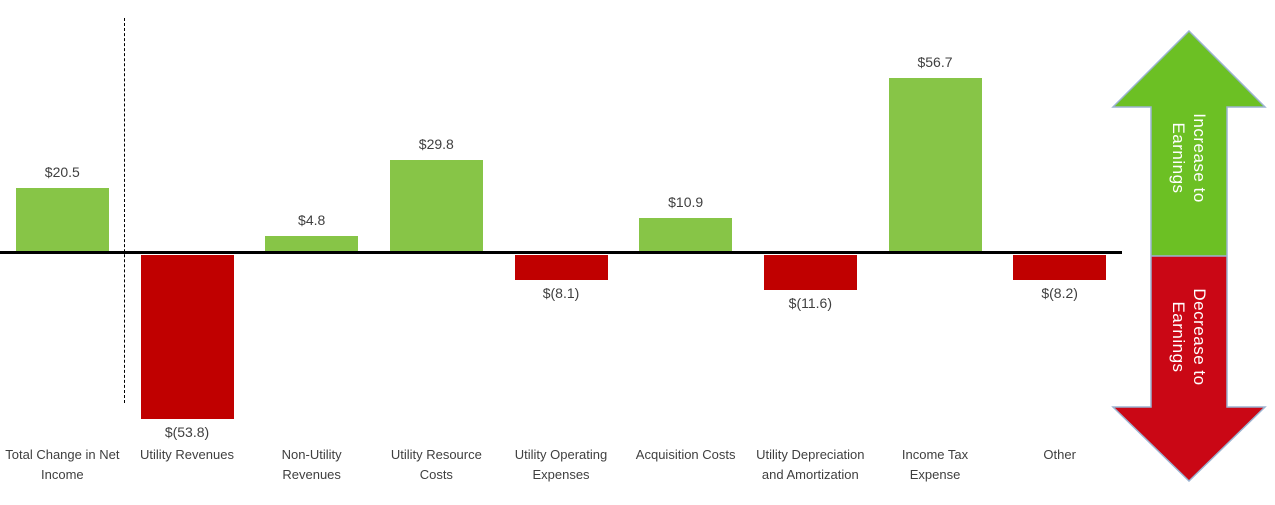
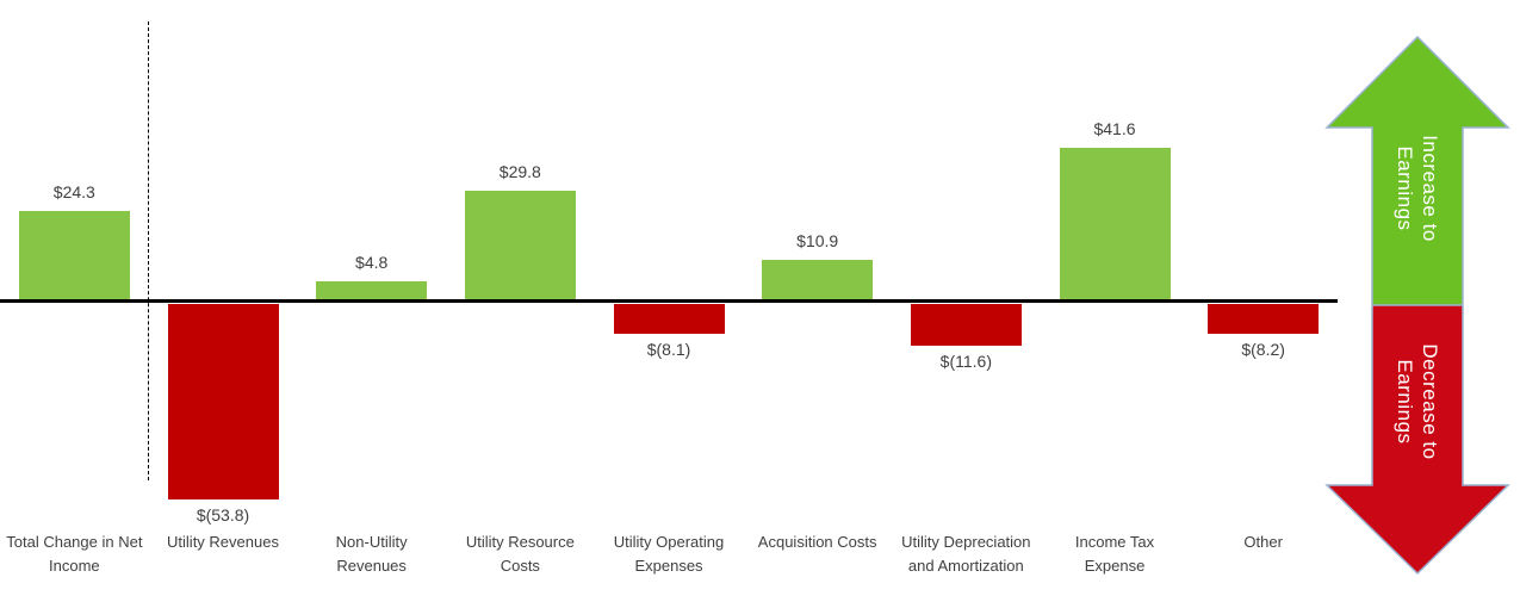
Total Change in Net Income: $20.5 -> $24.3
Income Tax Expense: $56.7 -> $41.6
